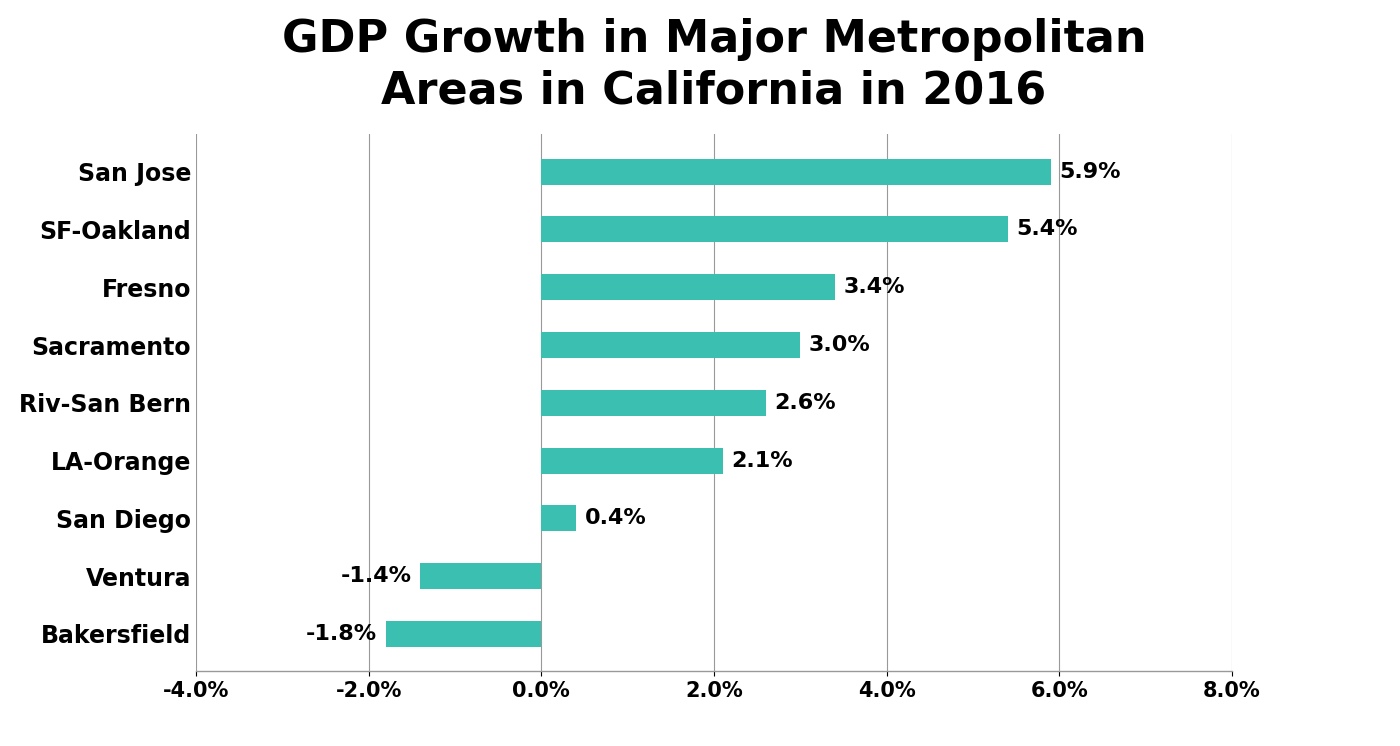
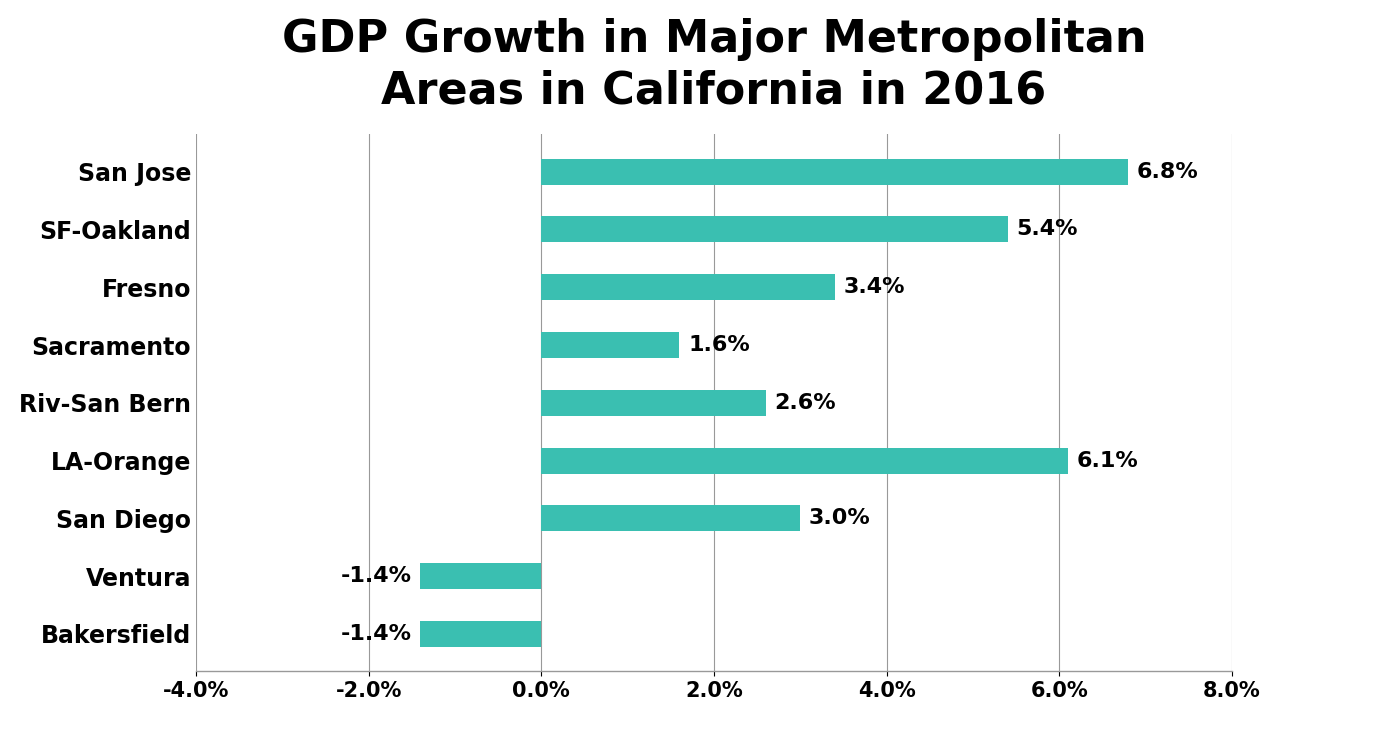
San Jose: 5.9% -> 6.8%
Sacramento: 3.0% -> 1.6%
LA-Orange: 2.1% -> 6.1%
San Diego: 0.4% -> 3.0%
Bakersfield: -1.8% -> -1.4%
